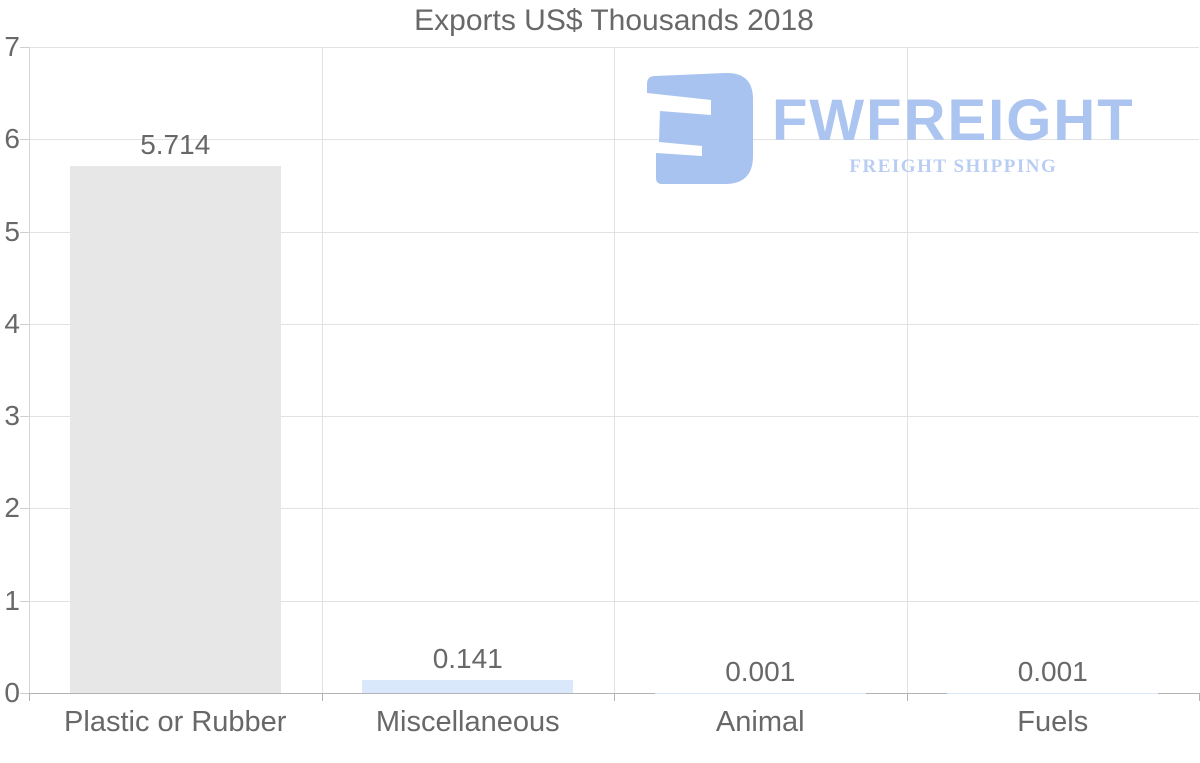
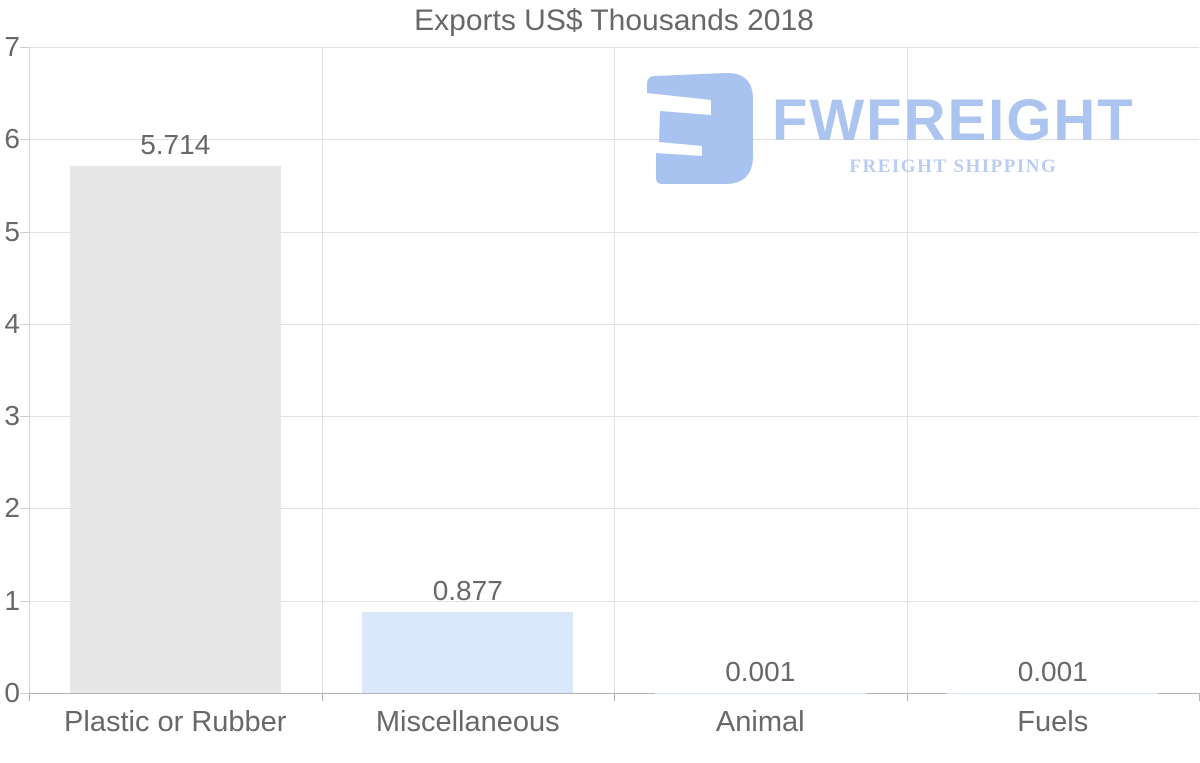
Miscellaneous: 0.141 -> 0.877
